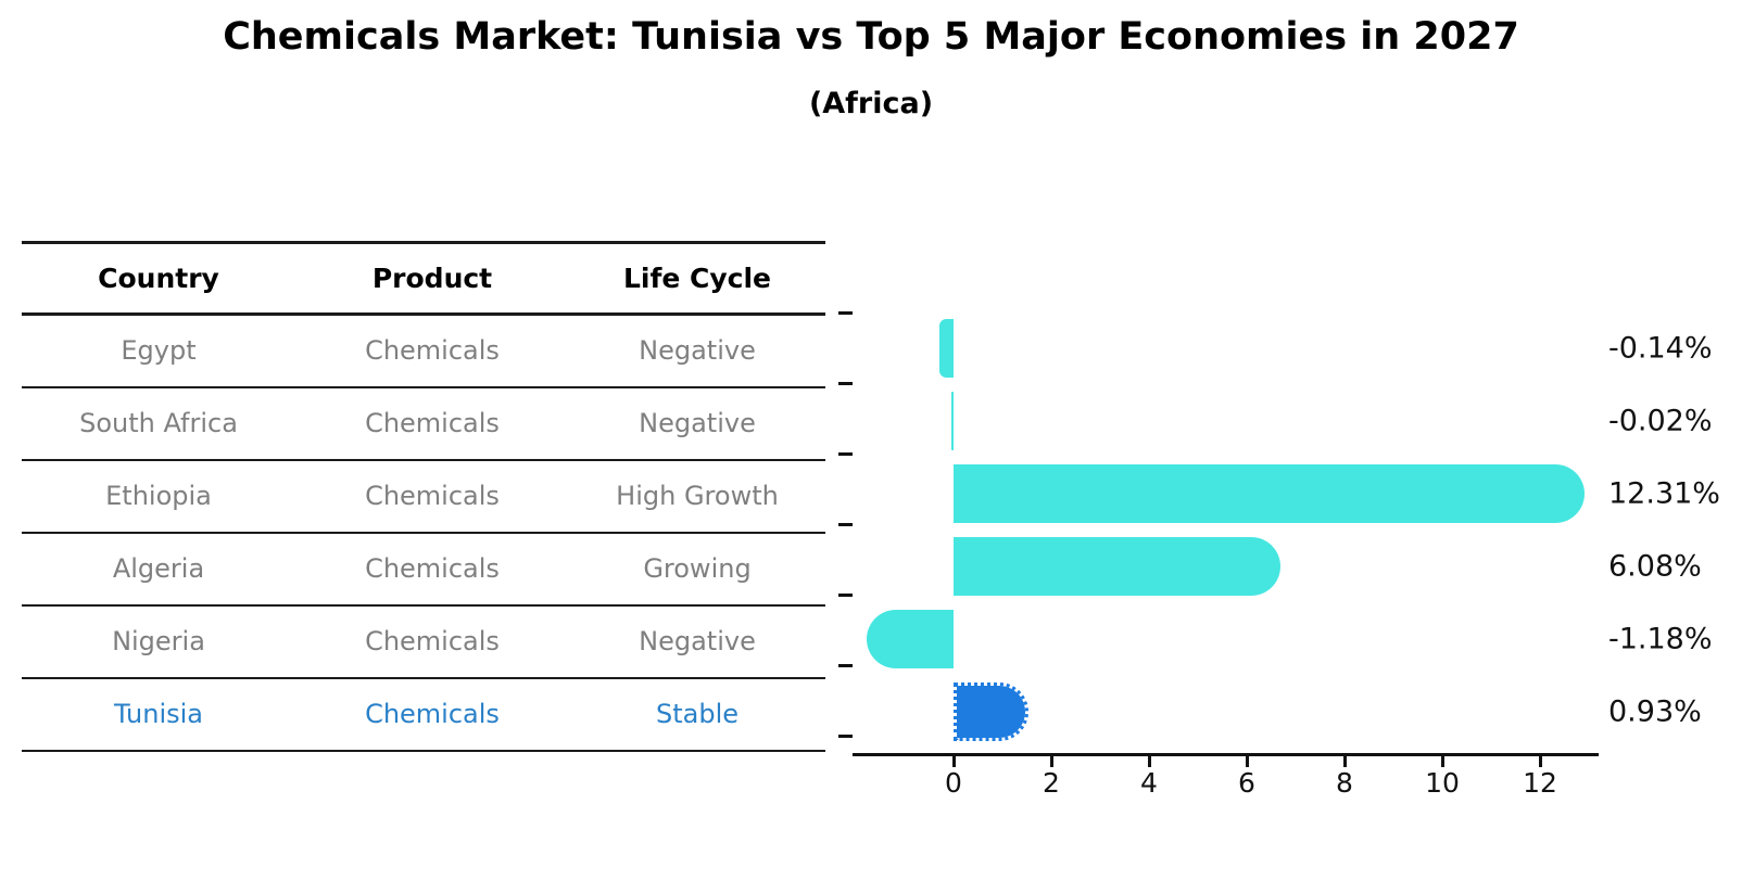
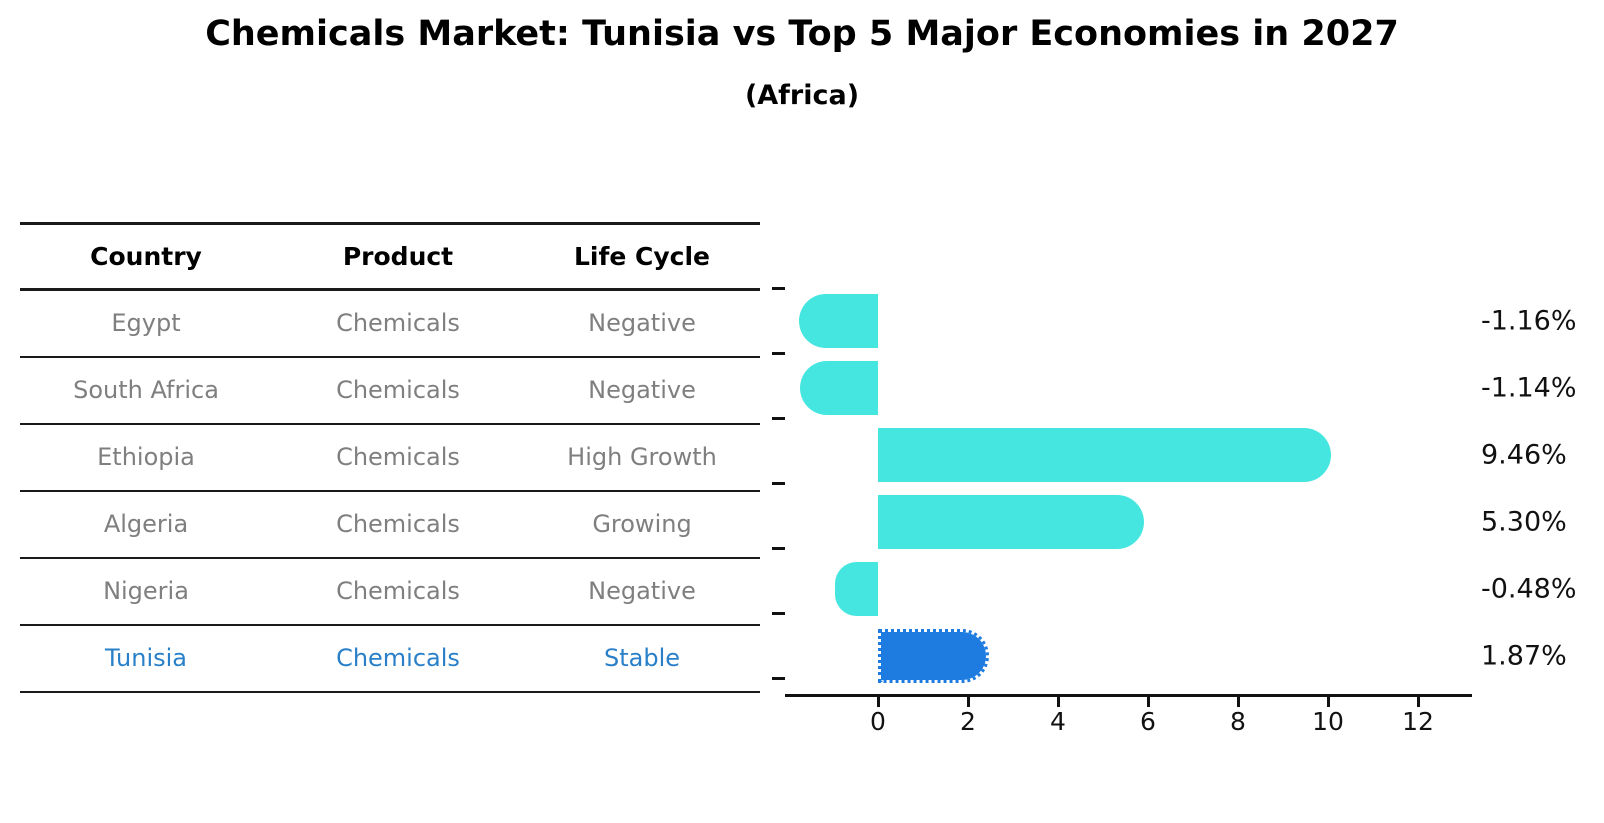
Egypt: -0.14% -> -1.16%
South Africa: -0.02% -> -1.14%
Ethiopia: 12.31% -> 9.46%
Algeria: 6.08% -> 5.30%
Nigeria: -1.18% -> -0.48%
Tunisia: 0.93% -> 1.87%
